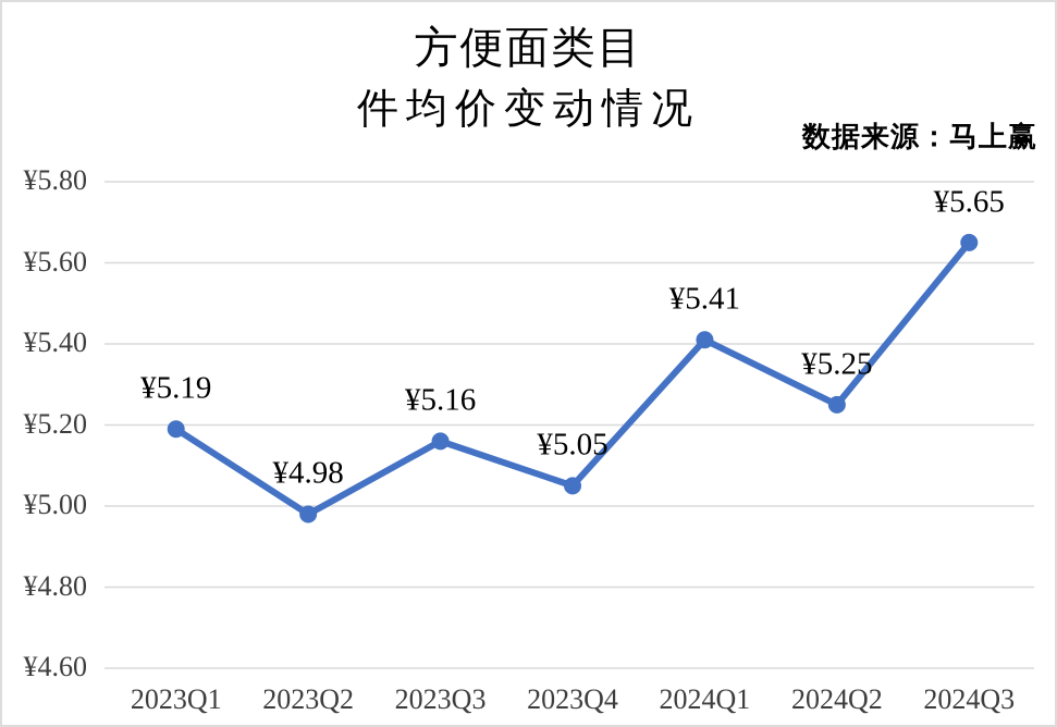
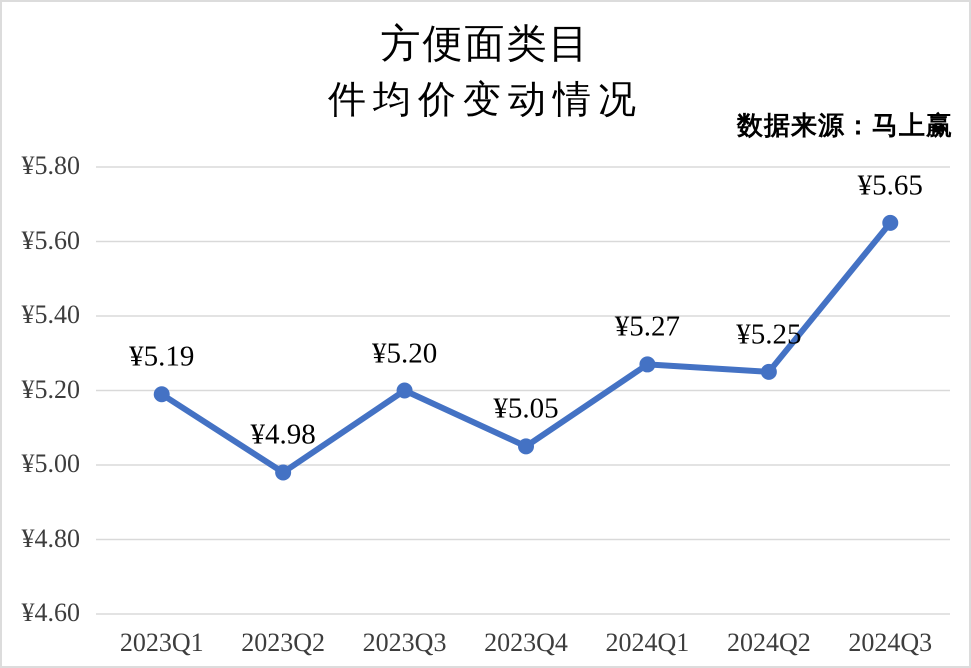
2023Q3: ¥5.16 -> ¥5.20
2024Q1: ¥5.41 -> ¥5.27
